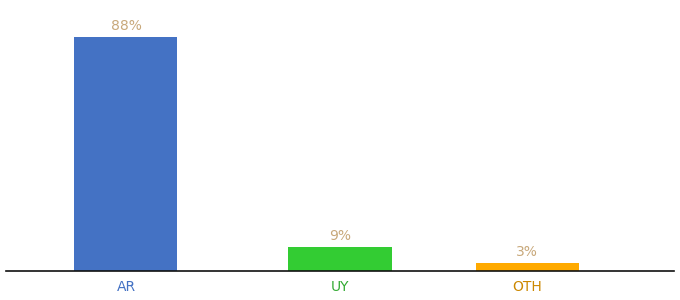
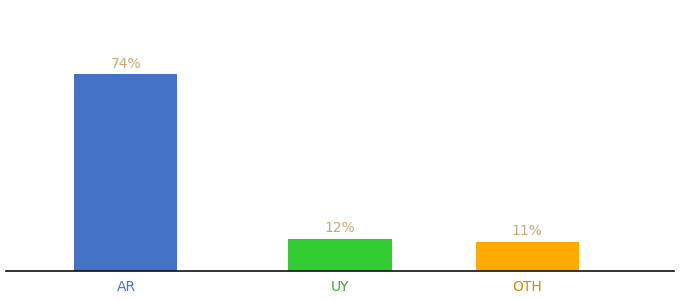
AR: 88% -> 74%
UY: 9% -> 12%
OTH: 3% -> 11%
